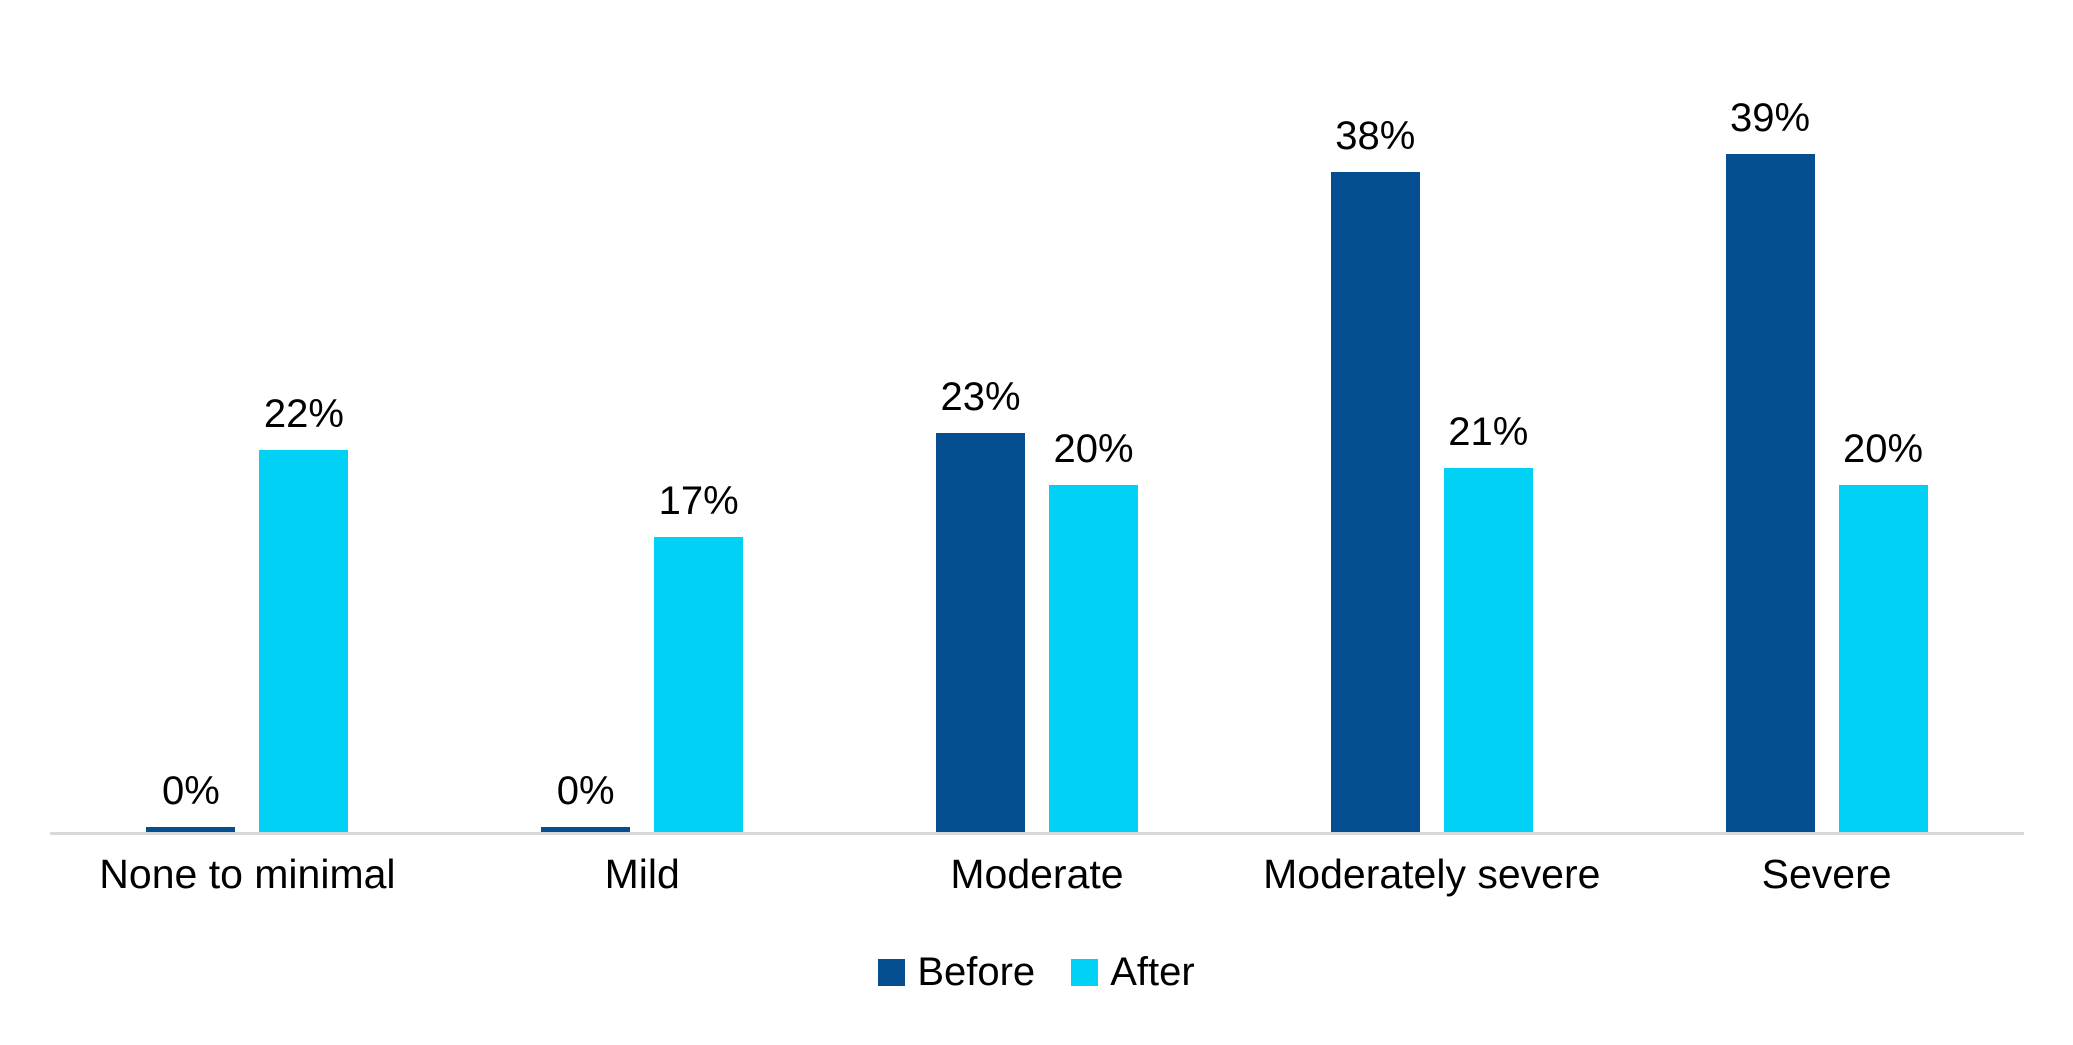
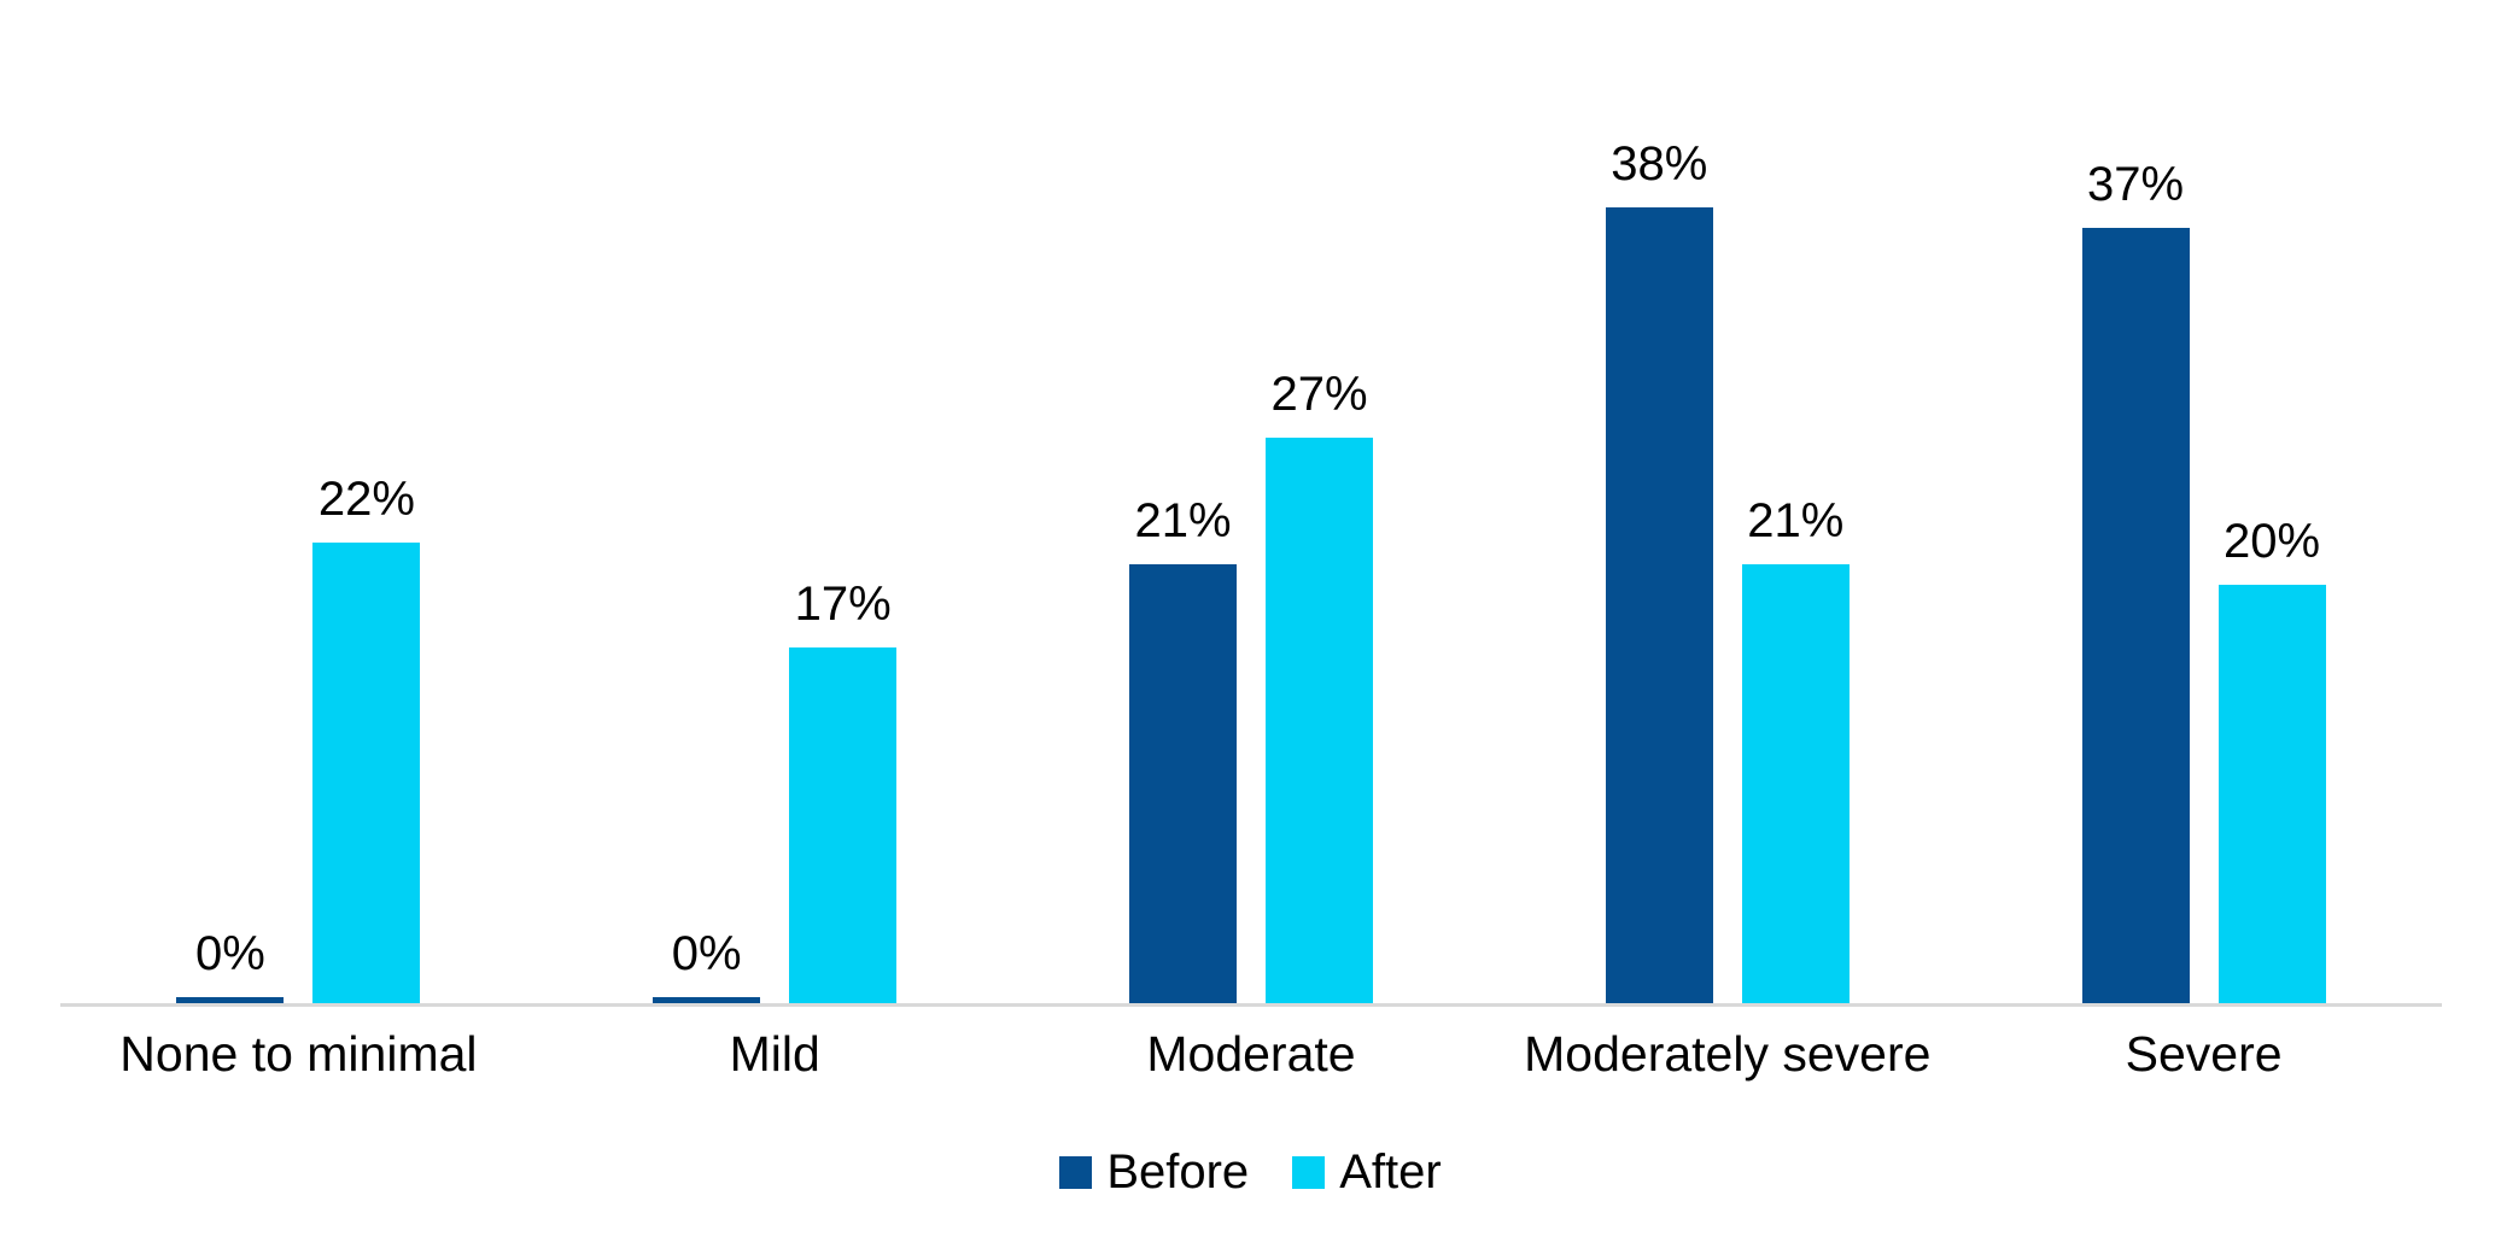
Before/Moderate: 23% -> 21%
After/Moderate: 20% -> 27%
Before/Severe: 39% -> 37%
